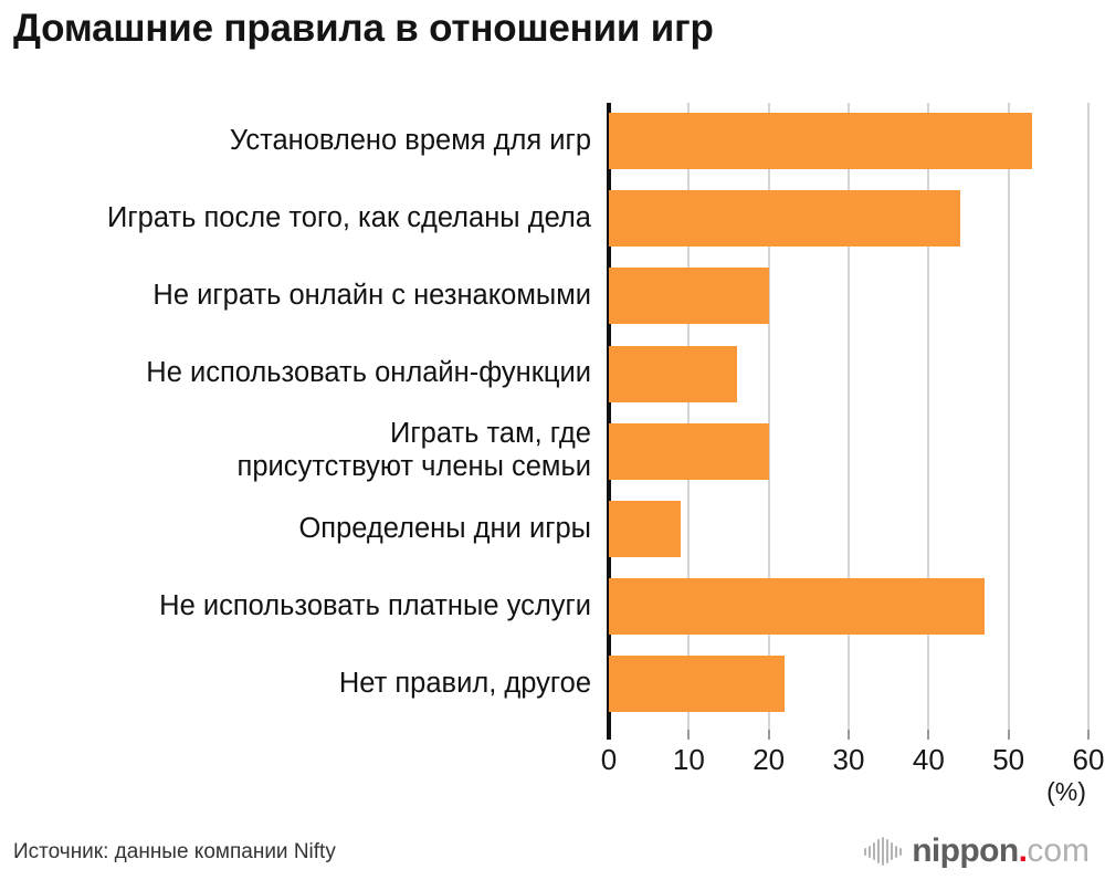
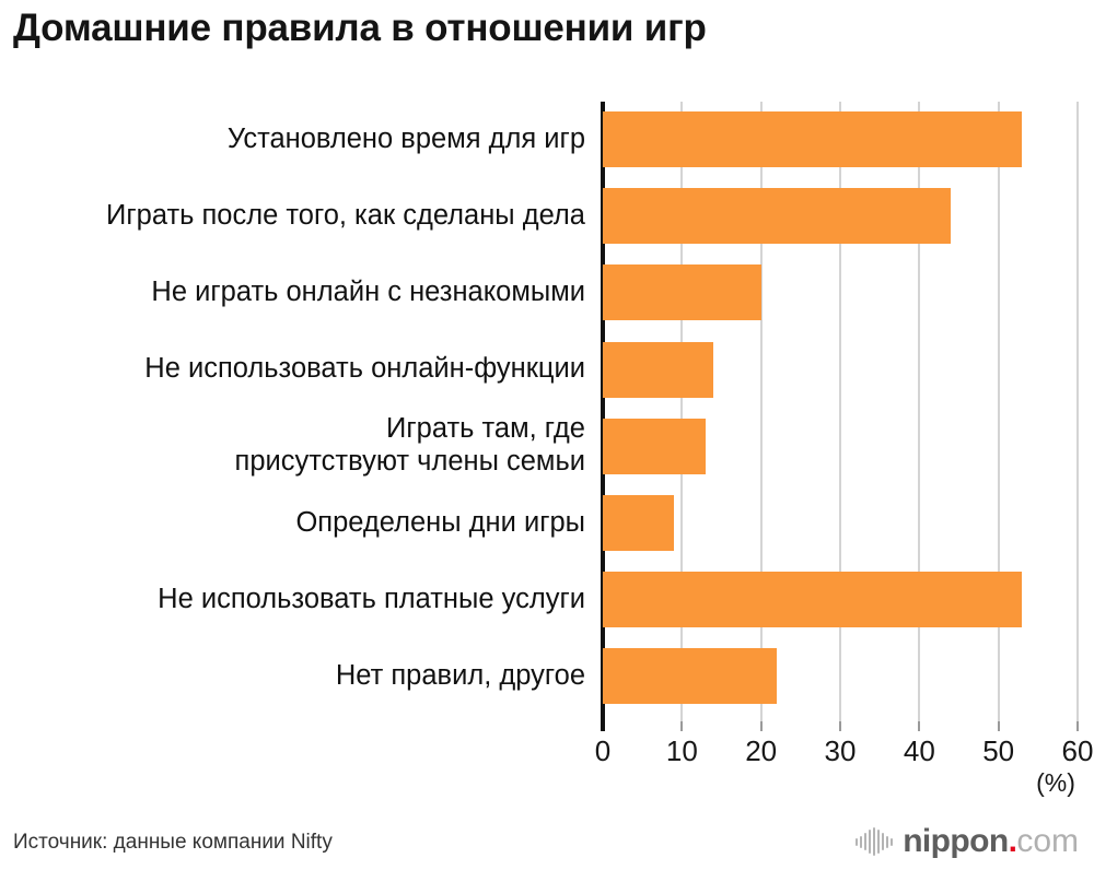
Не использовать онлайн-функции: 16 -> 14
Играть там, где присутствуют члены семьи: 20 -> 13
Не использовать платные услуги: 47 -> 53
